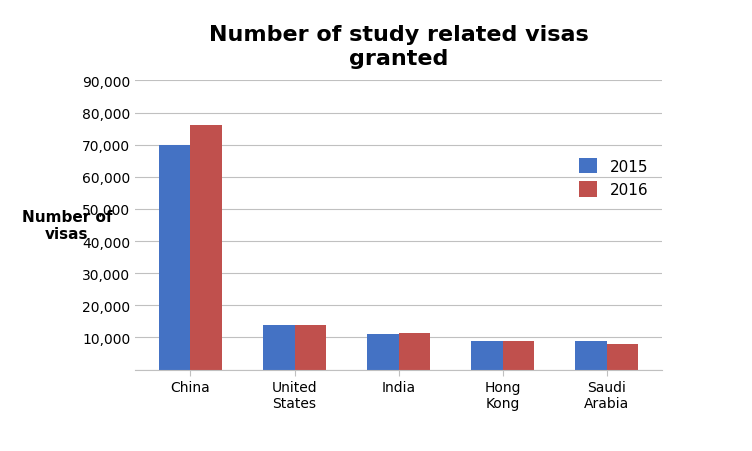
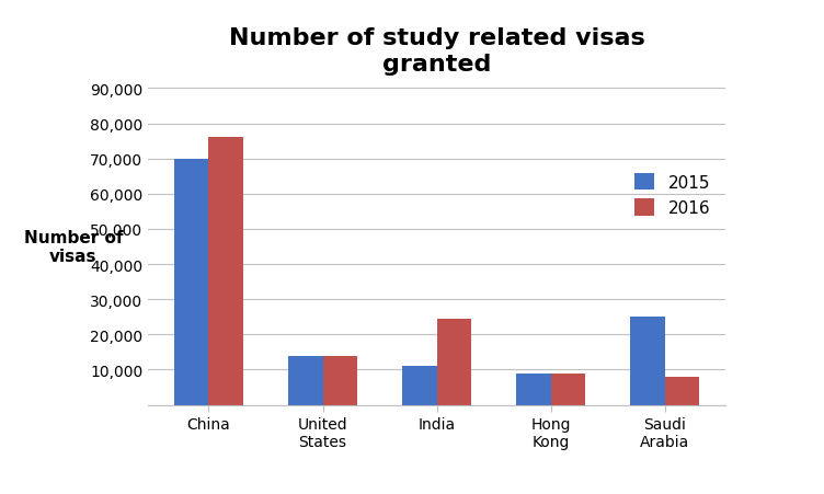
2016/India: 11,500 -> 24,500
2015/Saudi Arabia: 9,000 -> 25,000
